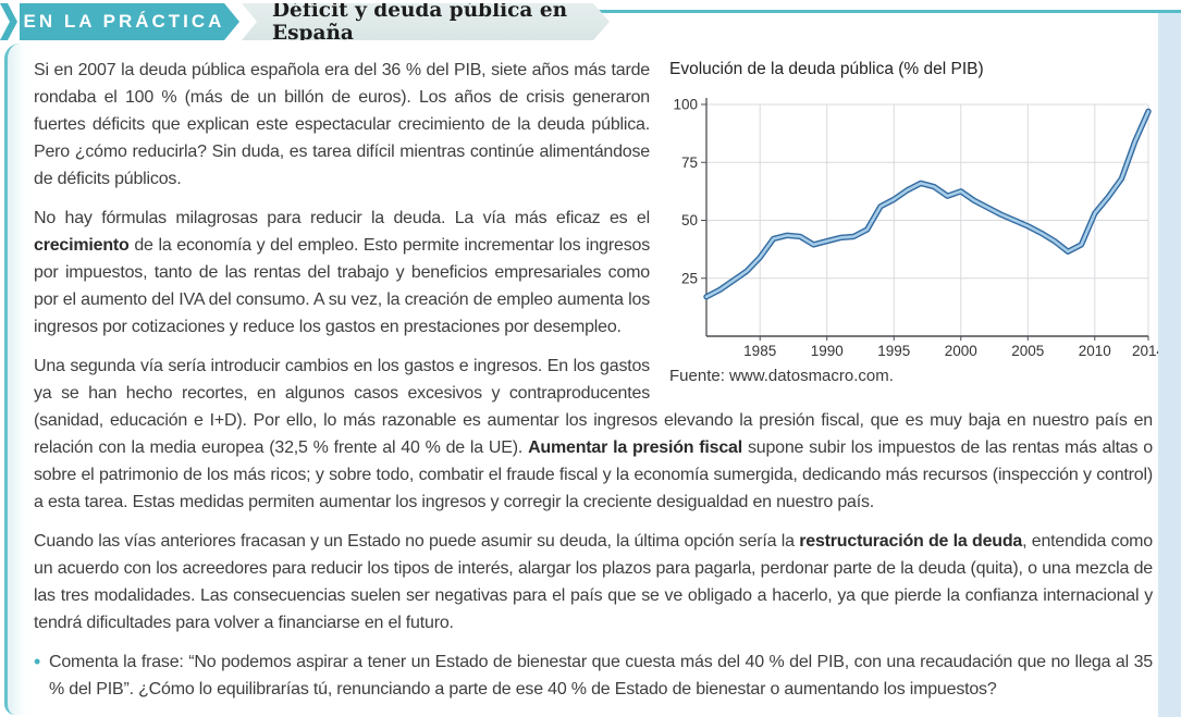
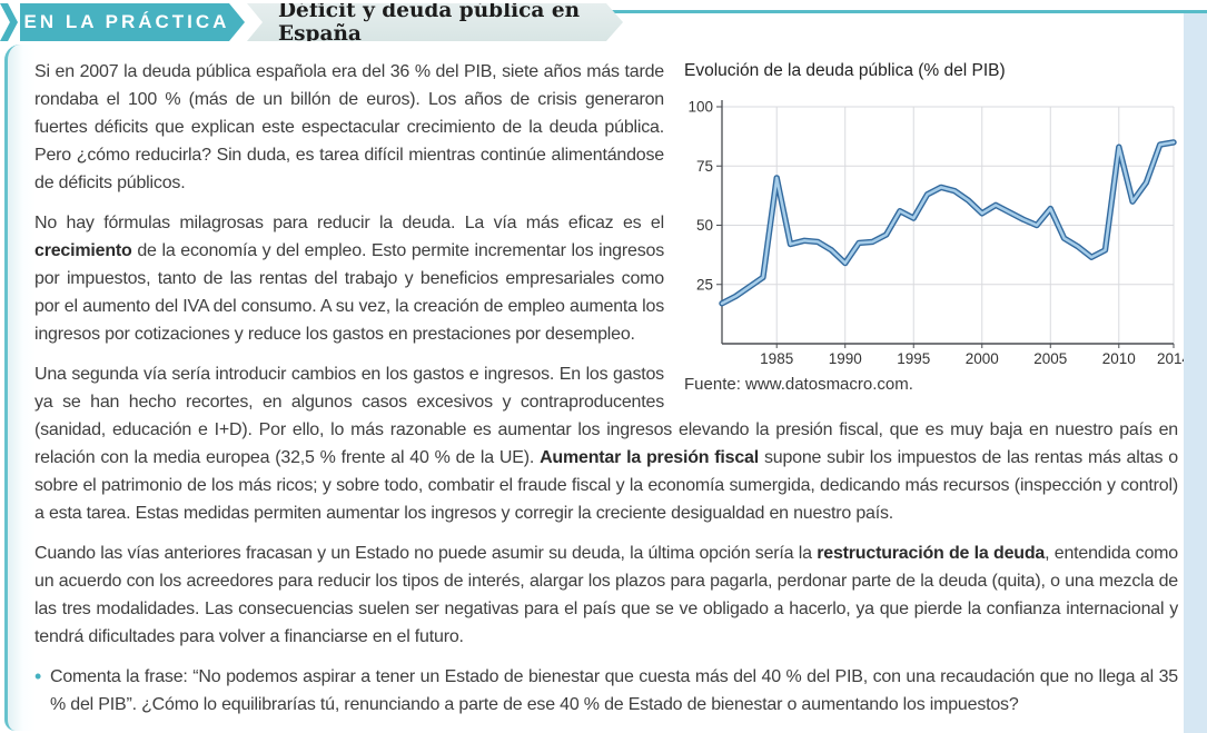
1985: 34 -> 70
1990: 41 -> 34
1995: 59 -> 53
2000: 62 -> 55
2005: 48 -> 57
2010: 53 -> 83
2014: 97 -> 85
